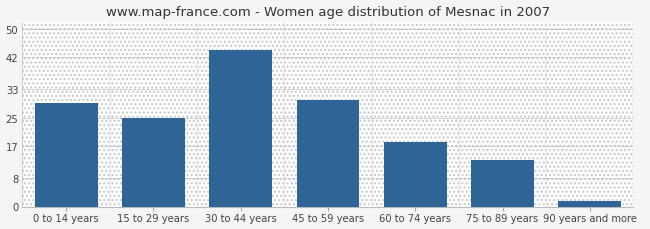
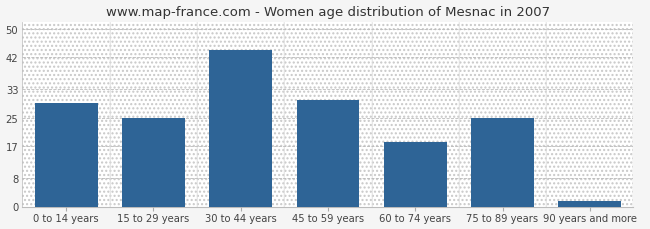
75 to 89 years: 13.0 -> 25.0
